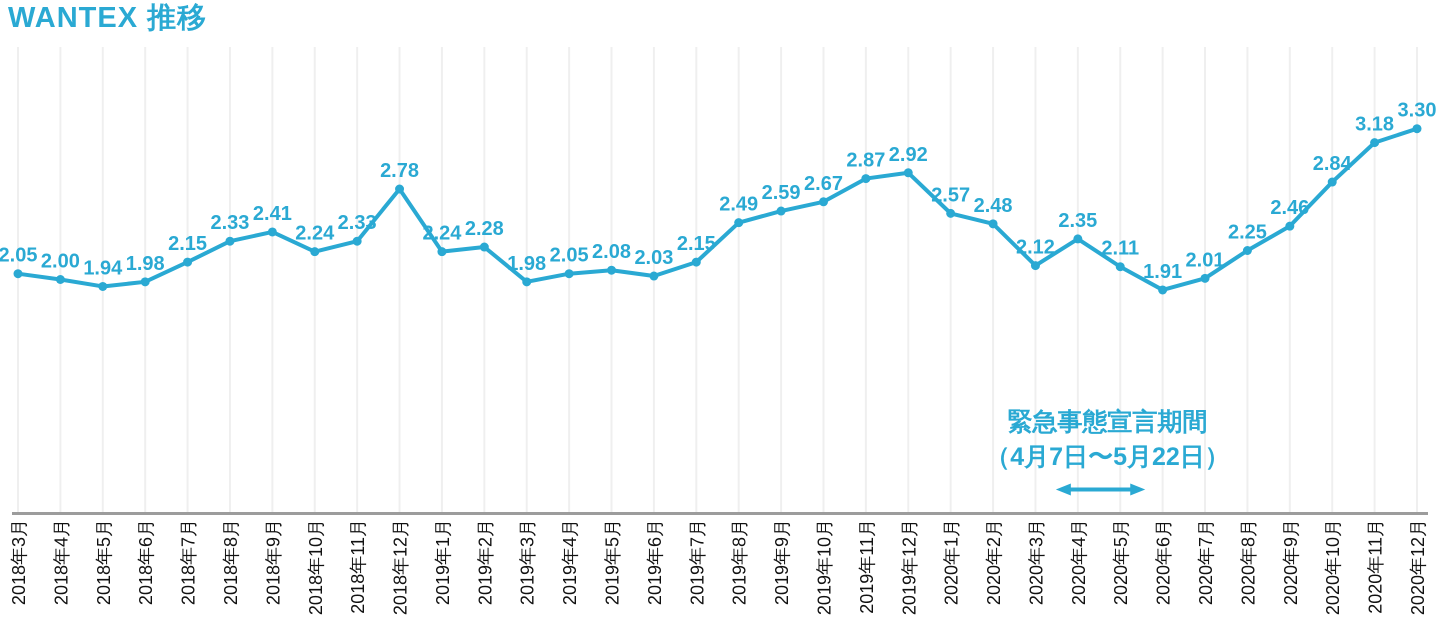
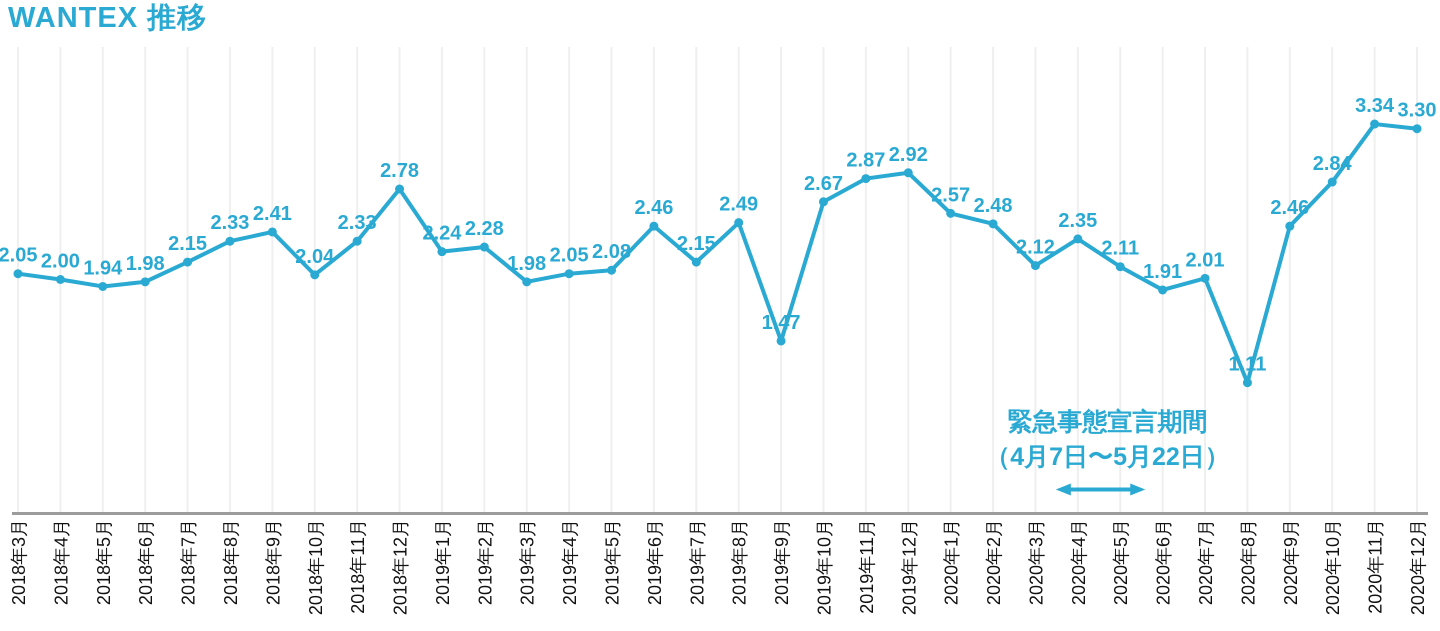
2018年10月: 2.24 -> 2.04
2019年6月: 2.03 -> 2.46
2019年9月: 2.59 -> 1.47
2020年8月: 2.25 -> 1.11
2020年11月: 3.18 -> 3.34
